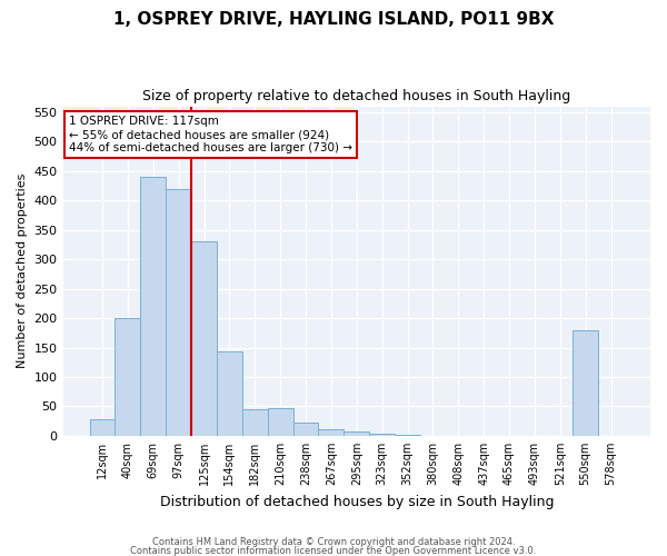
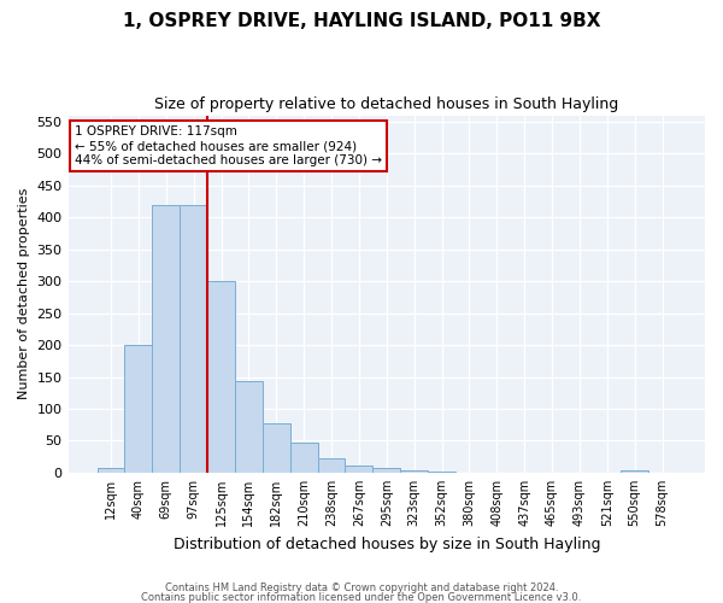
12sqm: 28 -> 8
69sqm: 440 -> 420
125sqm: 330 -> 300
182sqm: 46 -> 78
550sqm: 180 -> 3
